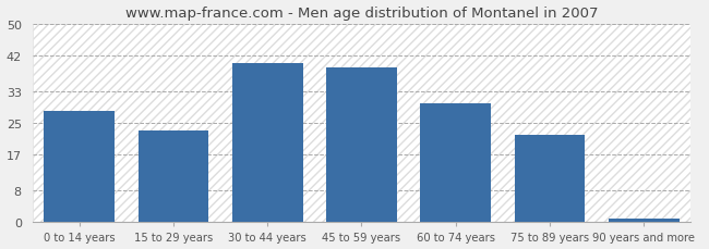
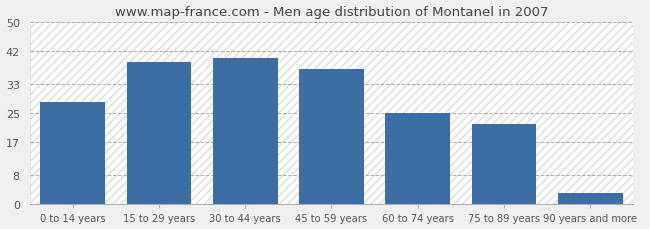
15 to 29 years: 23 -> 39
45 to 59 years: 39 -> 37
60 to 74 years: 30 -> 25
90 years and more: 1 -> 3
